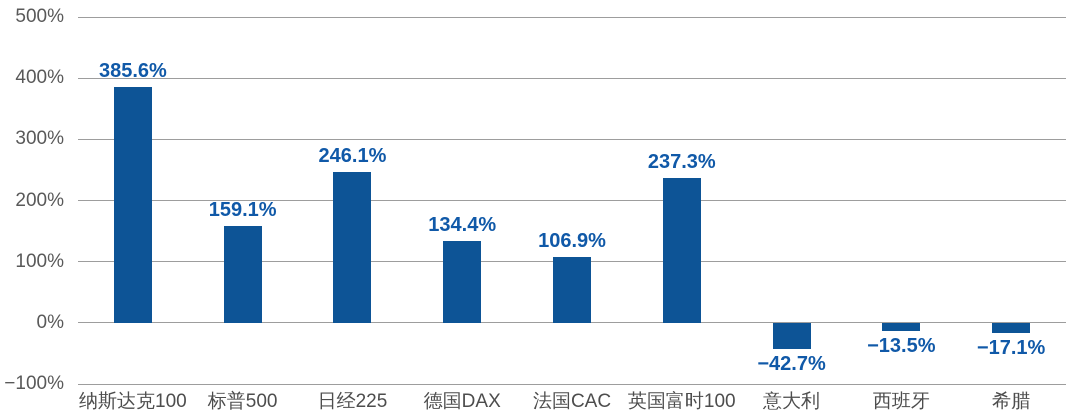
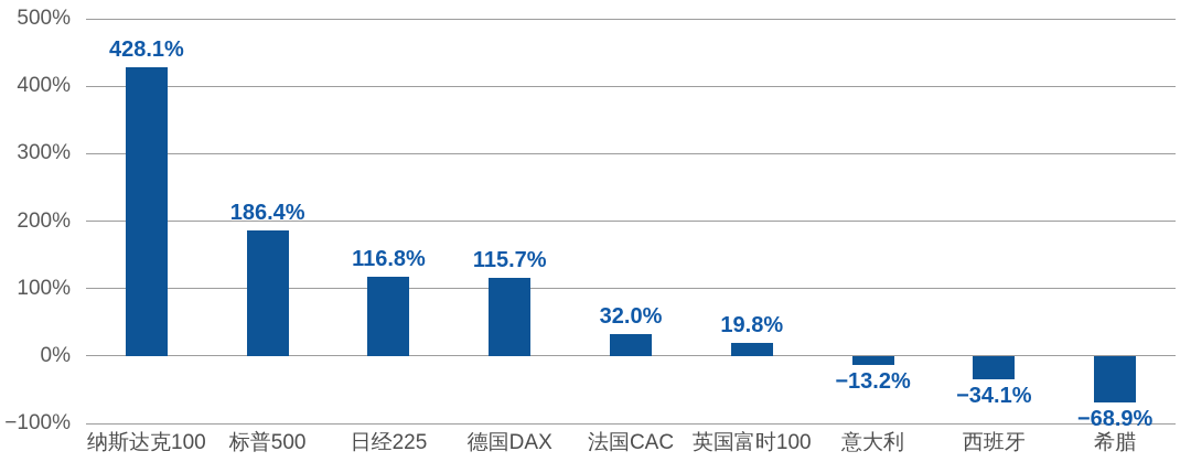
纳斯达克100: 385.6% -> 428.1%
标普500: 159.1% -> 186.4%
日经225: 246.1% -> 116.8%
德国DAX: 134.4% -> 115.7%
法国CAC: 106.9% -> 32.0%
英国富时100: 237.3% -> 19.8%
意大利: −42.7% -> −13.2%
西班牙: −13.5% -> −34.1%
希腊: −17.1% -> −68.9%
